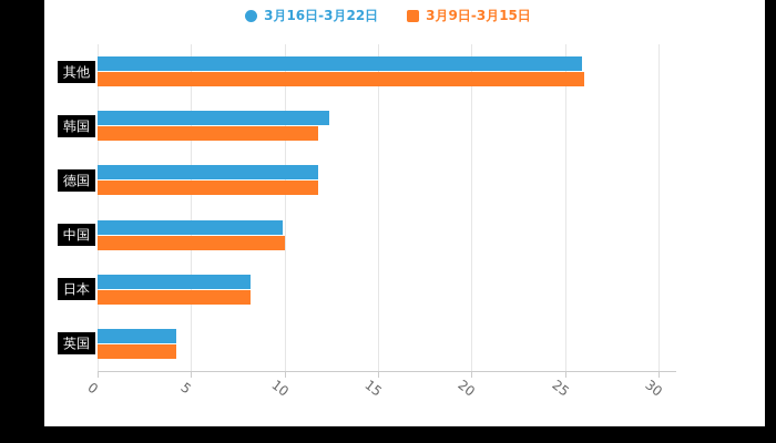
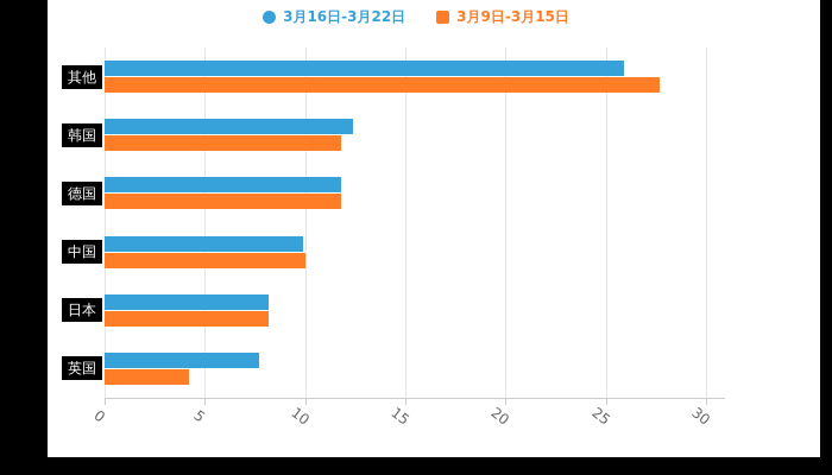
3月9日-3月15日/其他: 26.0 -> 27.7
3月16日-3月22日/英国: 4.2 -> 7.7
